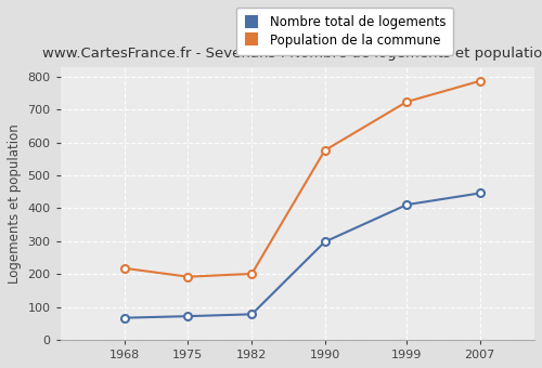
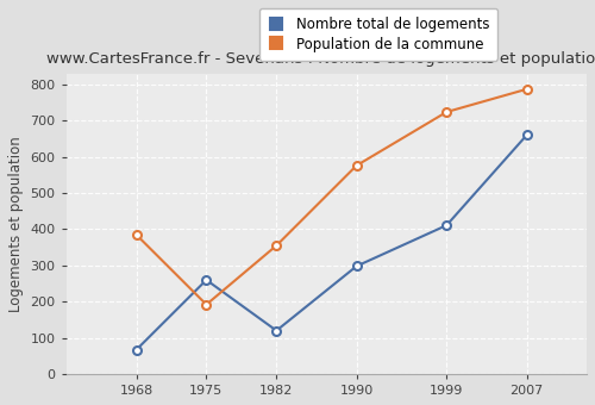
Population de la commune/1968: 218 -> 385
Nombre total de logements/1975: 72 -> 260
Nombre total de logements/1982: 78 -> 120
Population de la commune/1982: 201 -> 355
Nombre total de logements/2007: 446 -> 660
